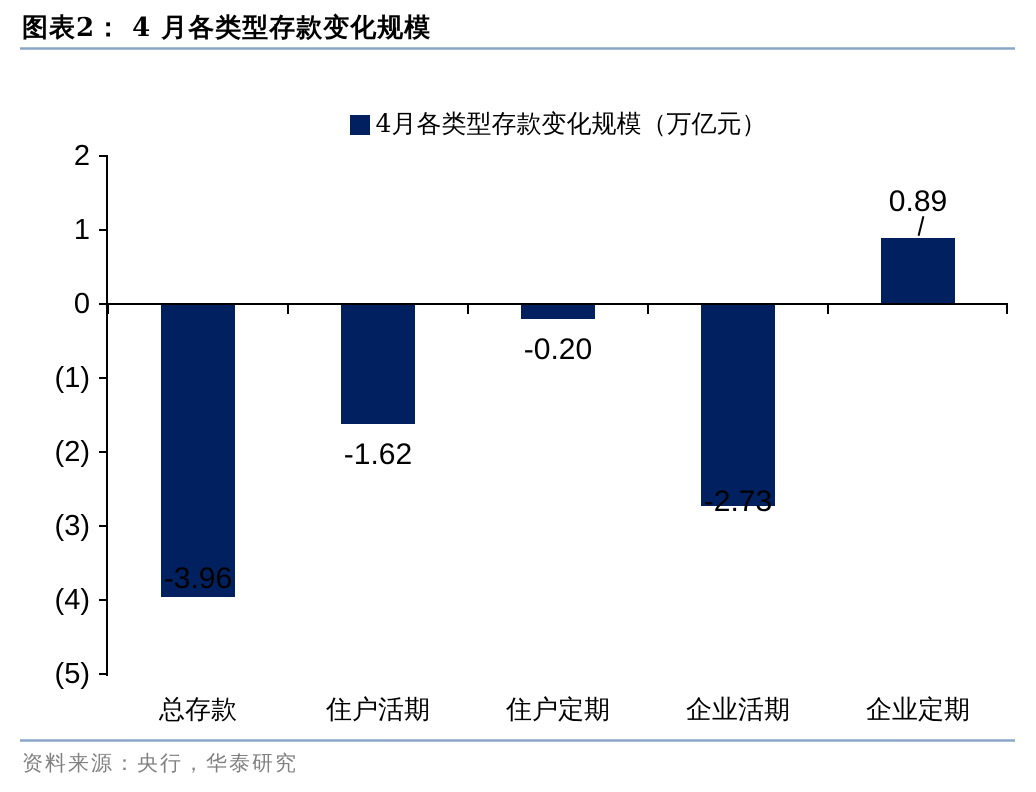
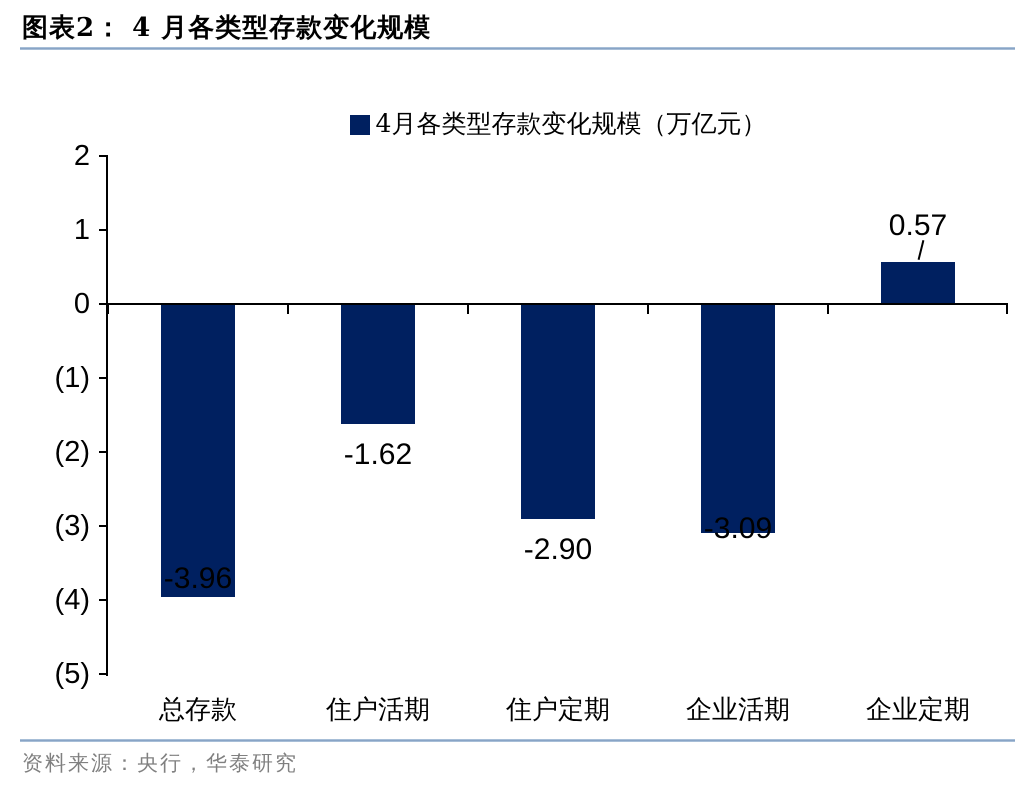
住户定期: -0.20 -> -2.90
企业活期: -2.73 -> -3.09
企业定期: 0.89 -> 0.57
